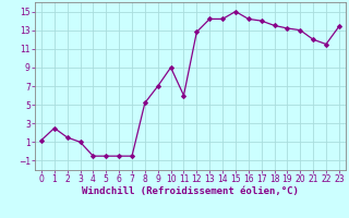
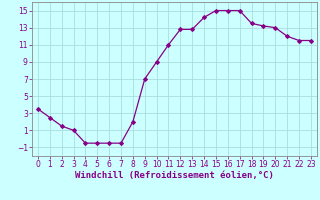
0: 1.2 -> 3.5
8: 5.2 -> 2.0
11: 6.0 -> 11.0
13: 14.2 -> 12.8
16: 14.2 -> 15.0
17: 14.0 -> 15.0
23: 13.4 -> 11.5
